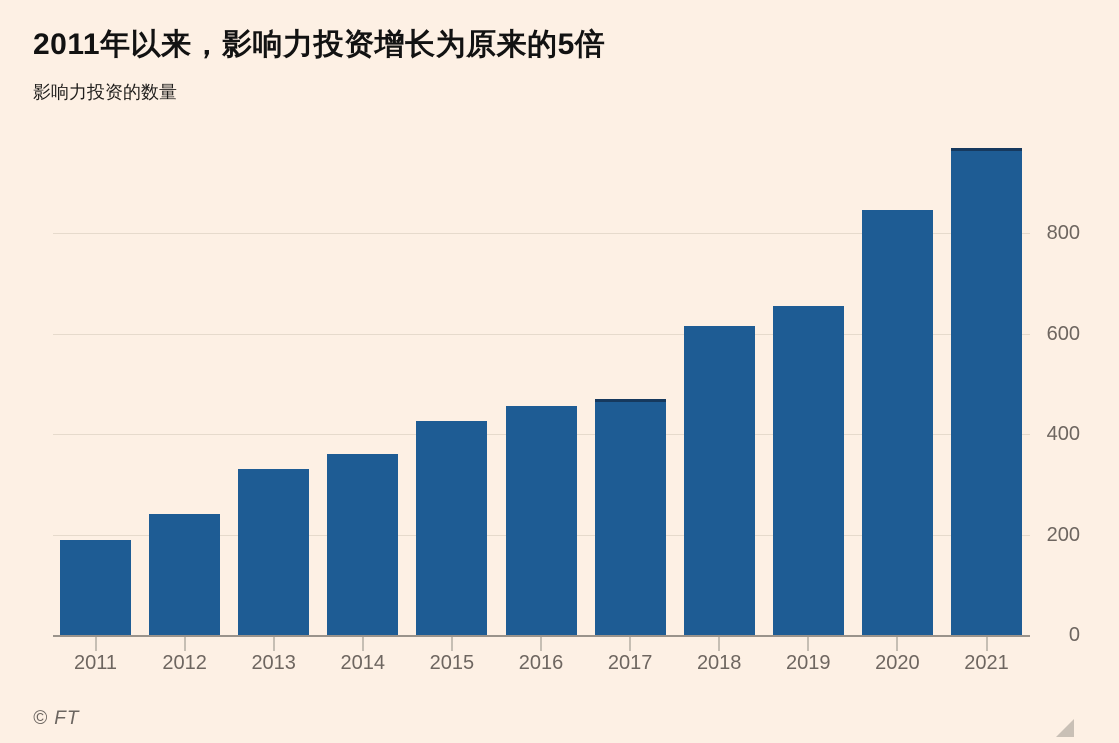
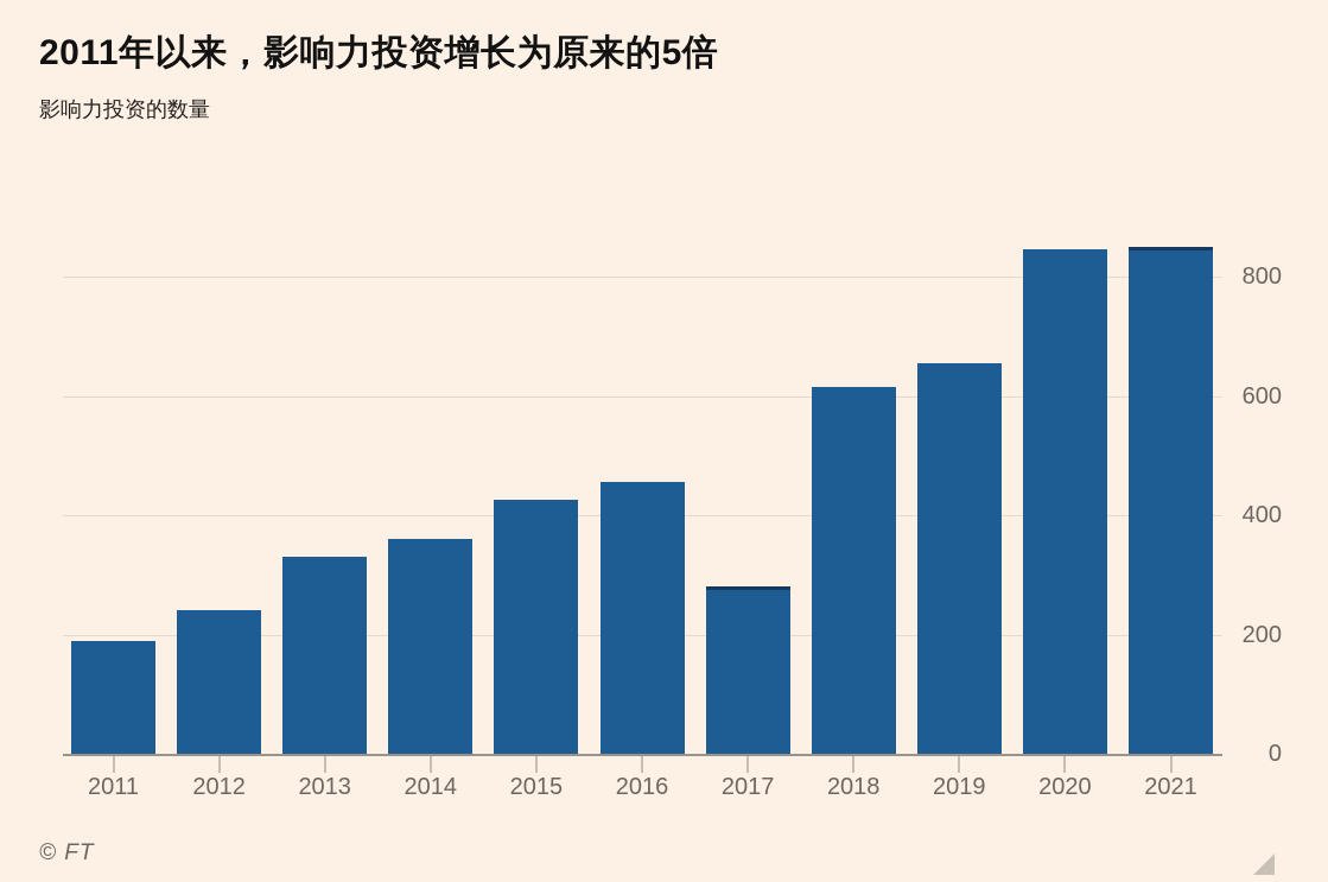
2017: 470 -> 280
2021: 970 -> 850
